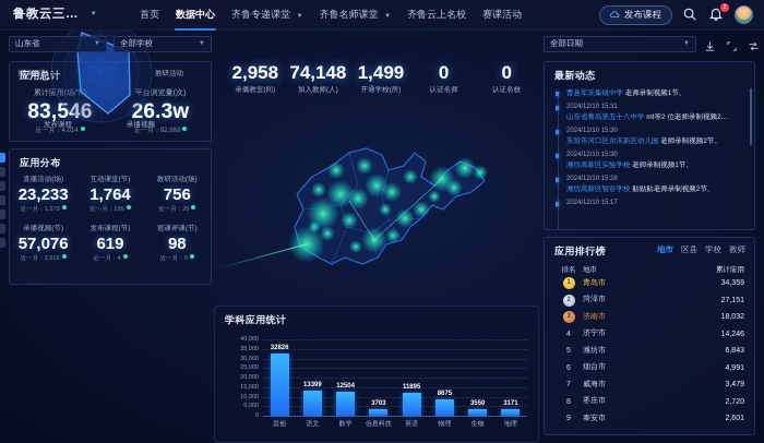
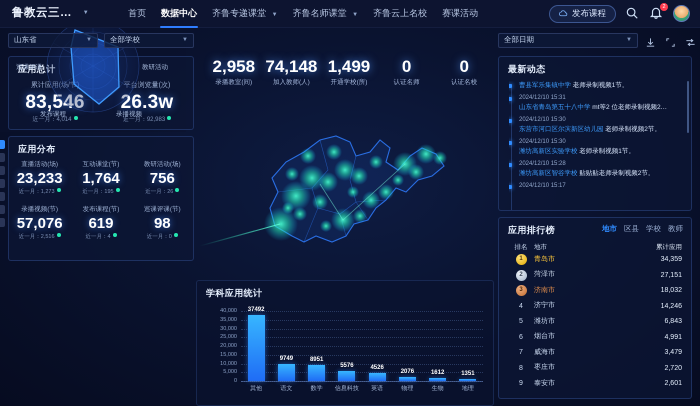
其他: 32826 -> 37492
语文: 13399 -> 9749
数学: 12504 -> 8951
信息科技: 3703 -> 5576
英语: 11895 -> 4526
物理: 8675 -> 2076
生物: 3550 -> 1612
地理: 3171 -> 1351
